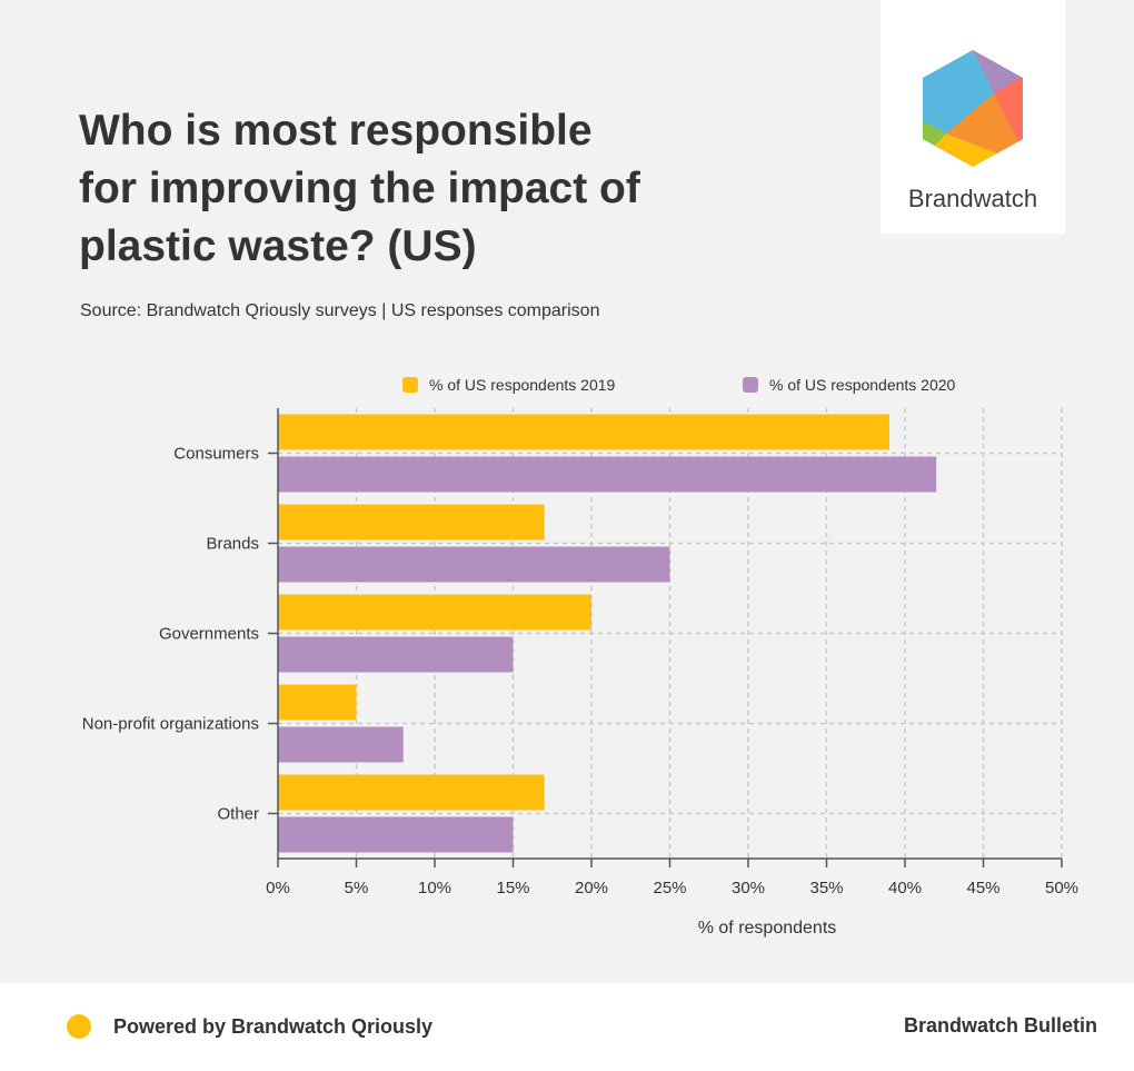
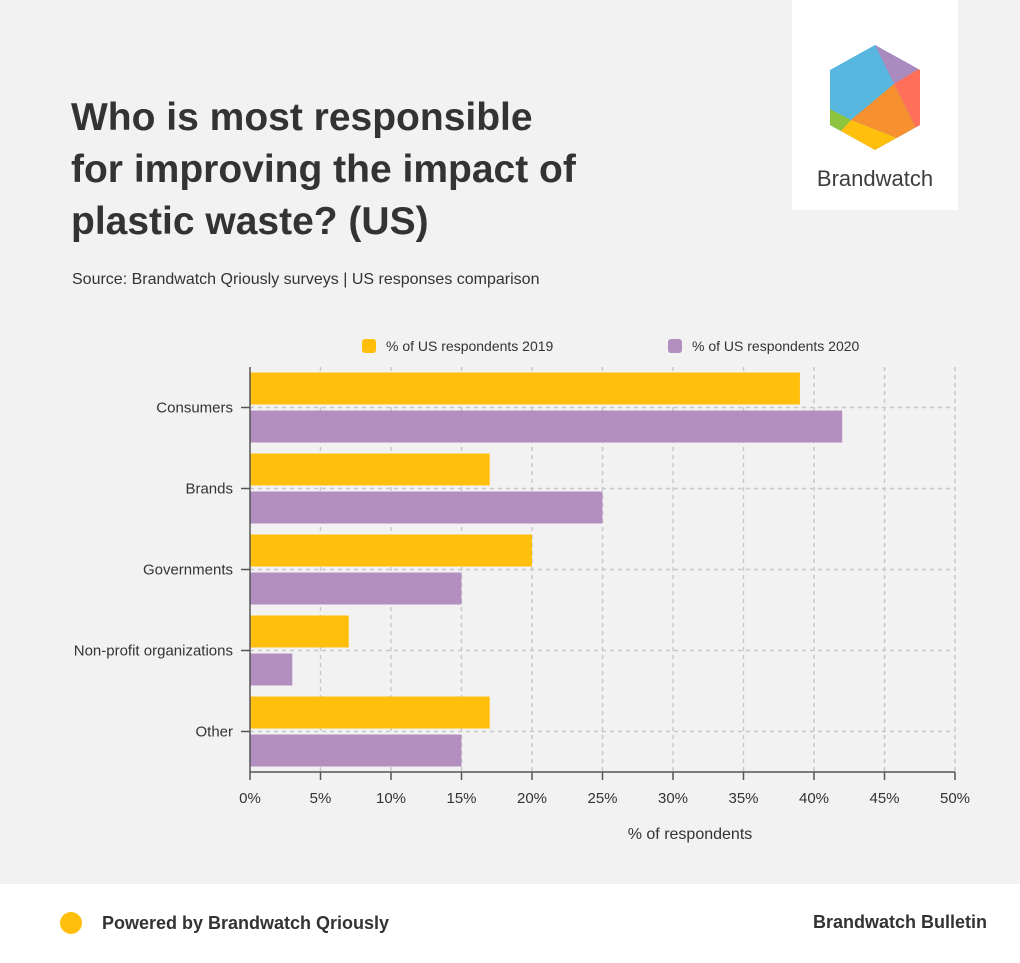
% of US respondents 2019/Non-profit organizations: 5% -> 7%
% of US respondents 2020/Non-profit organizations: 8% -> 3%
